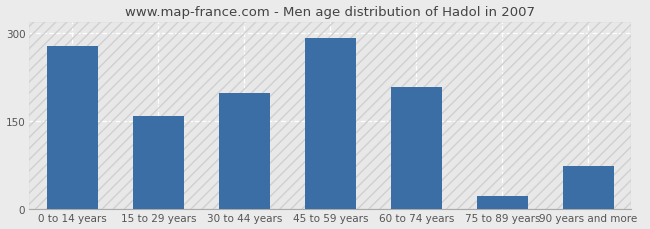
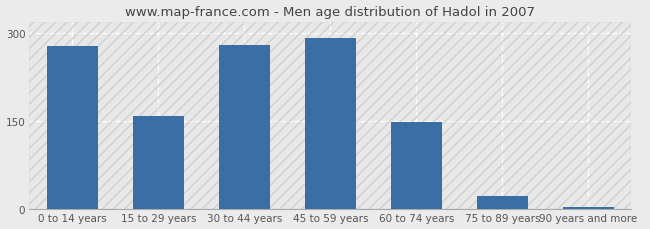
30 to 44 years: 198 -> 280
60 to 74 years: 208 -> 148
90 years and more: 72 -> 2
